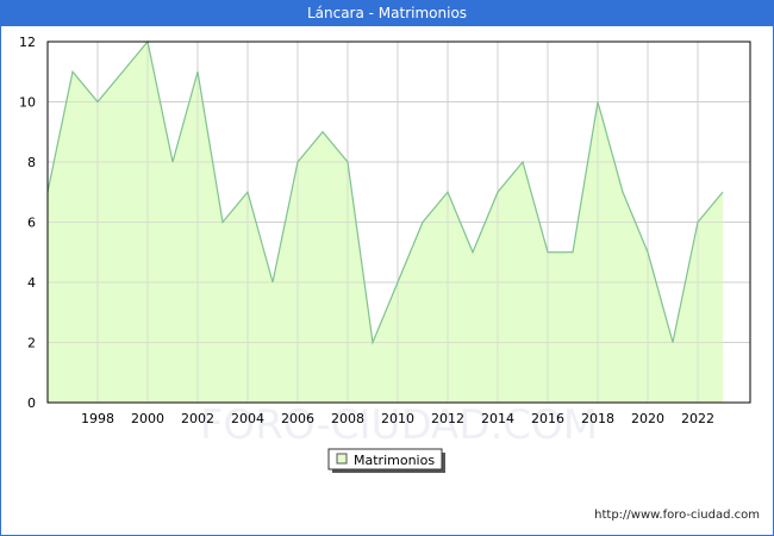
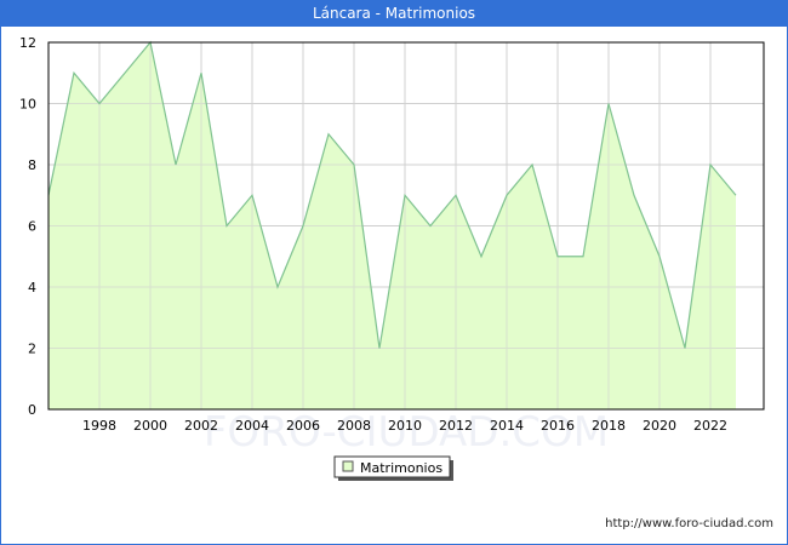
2006: 8 -> 6
2010: 4 -> 7
2022: 6 -> 8
